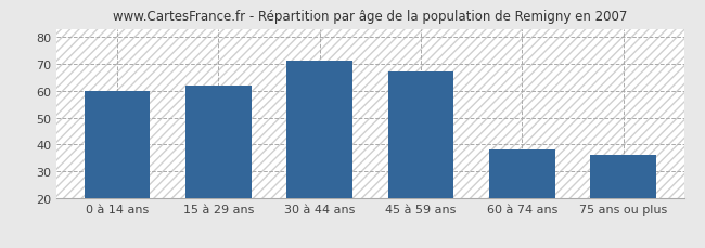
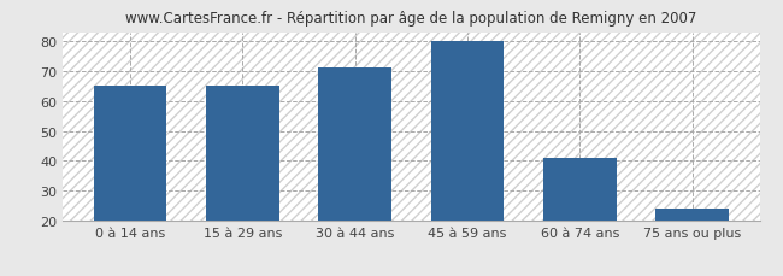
0 à 14 ans: 60 -> 65
15 à 29 ans: 62 -> 65
45 à 59 ans: 67 -> 80
60 à 74 ans: 38 -> 41
75 ans ou plus: 36 -> 24
